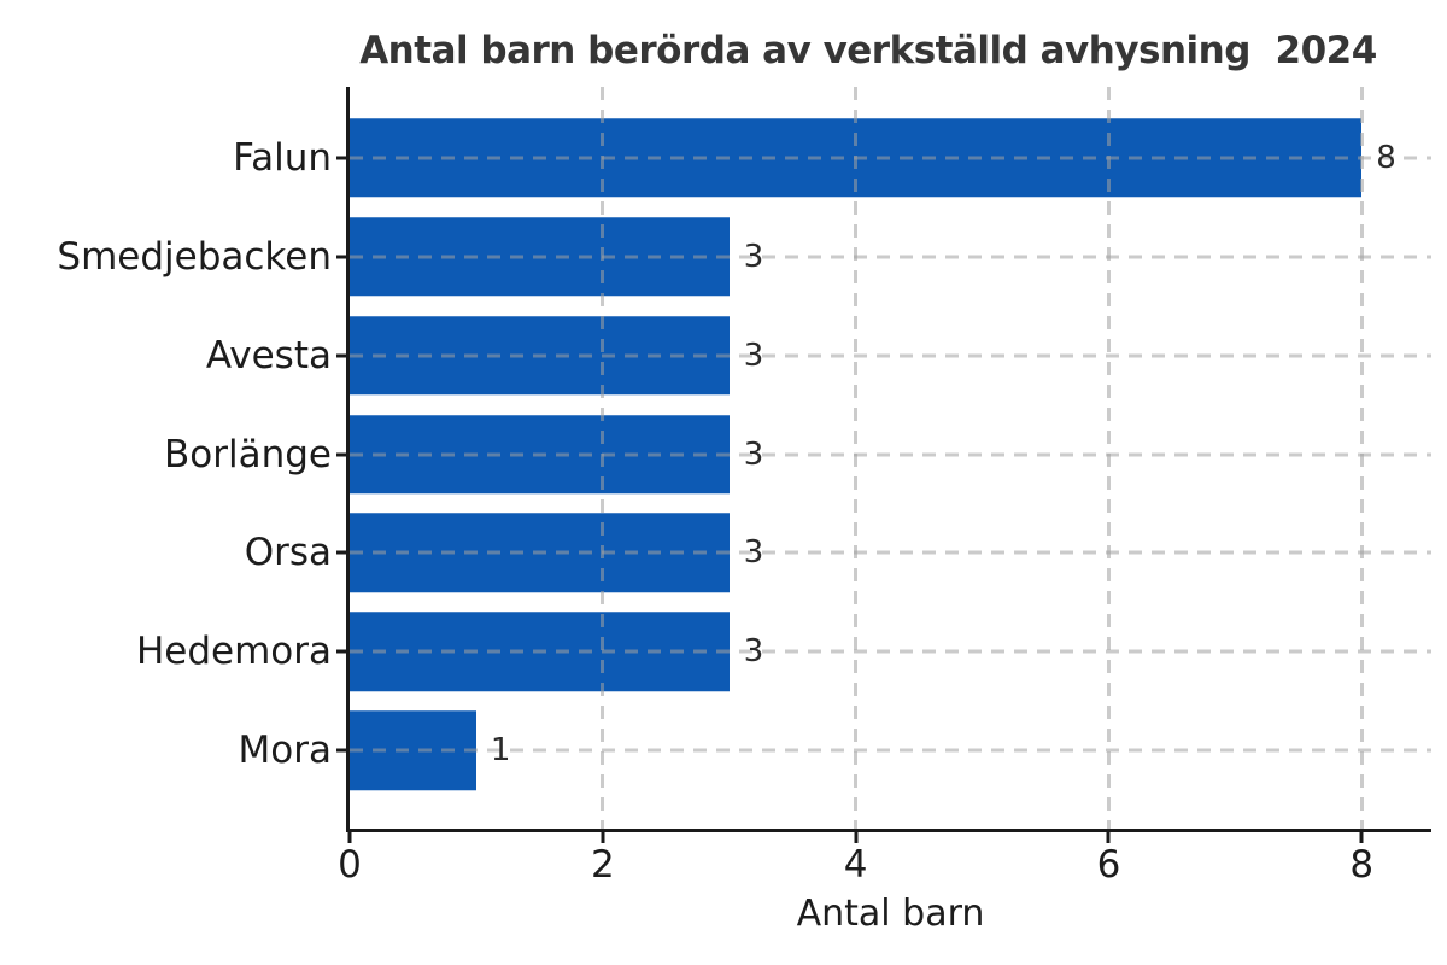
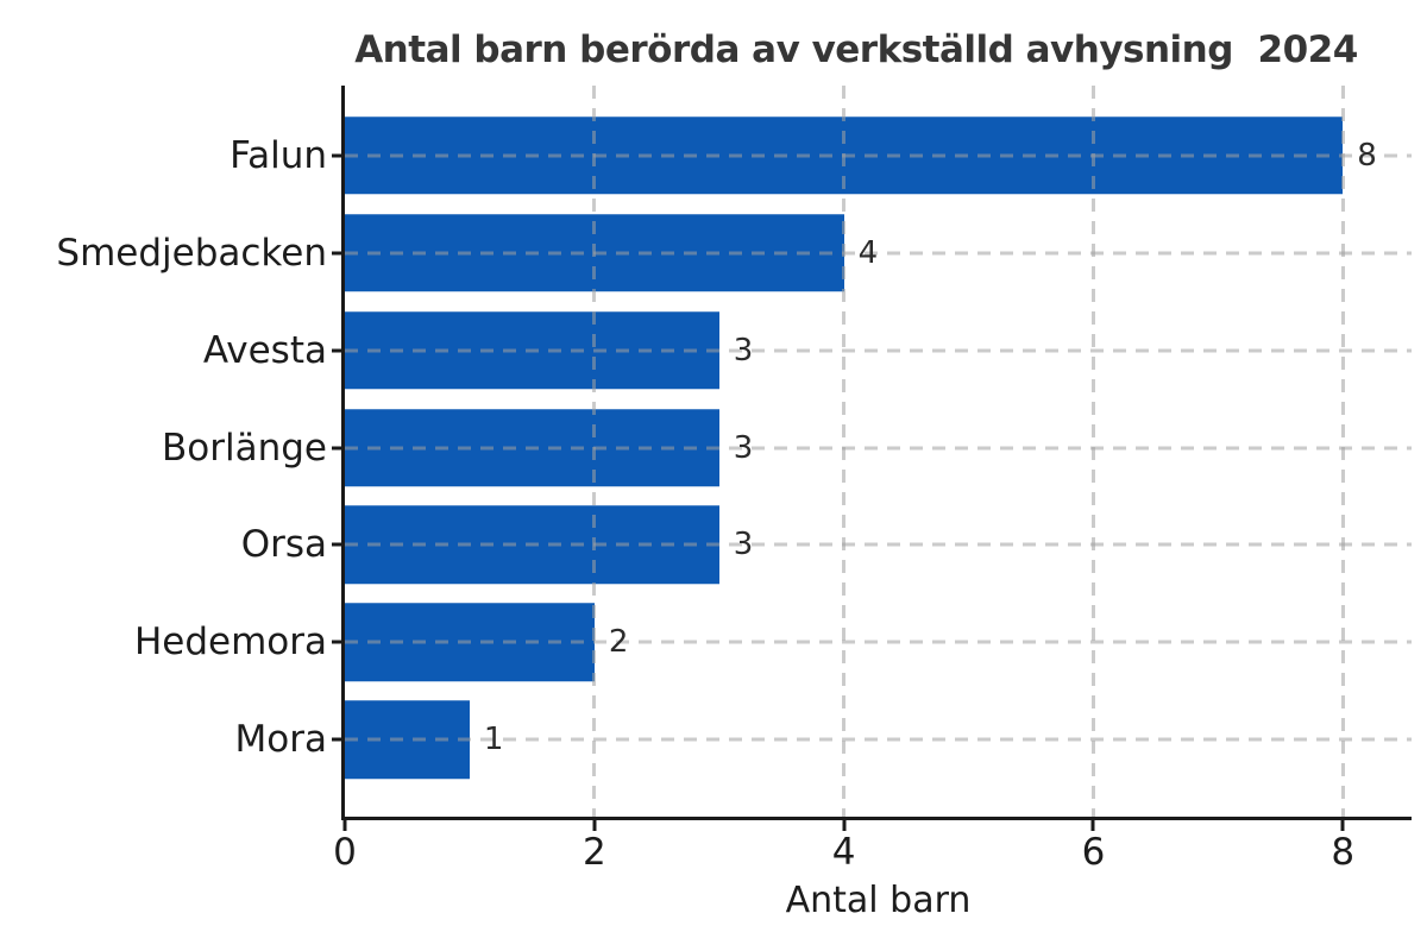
Smedjebacken: 3 -> 4
Hedemora: 3 -> 2
